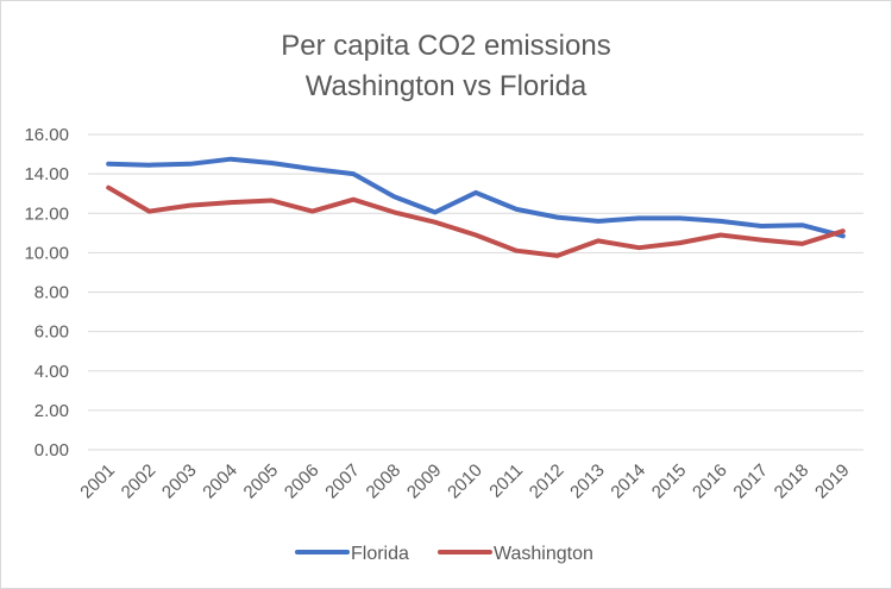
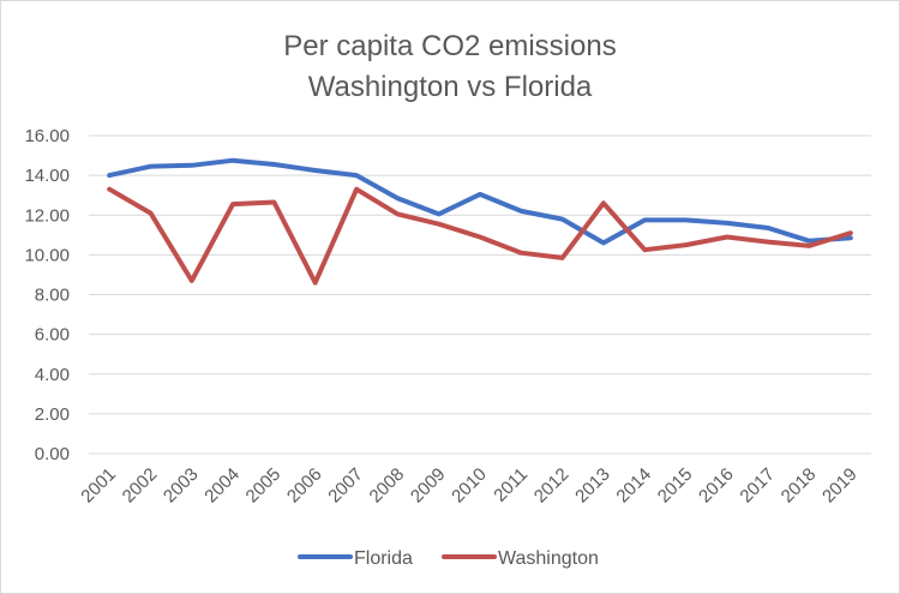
Florida/2001: 14.5 -> 14.0
Washington/2003: 12.4 -> 8.7
Washington/2006: 12.1 -> 8.6
Washington/2007: 12.7 -> 13.3
Florida/2013: 11.6 -> 10.6
Washington/2013: 10.6 -> 12.6
Florida/2018: 11.4 -> 10.7
